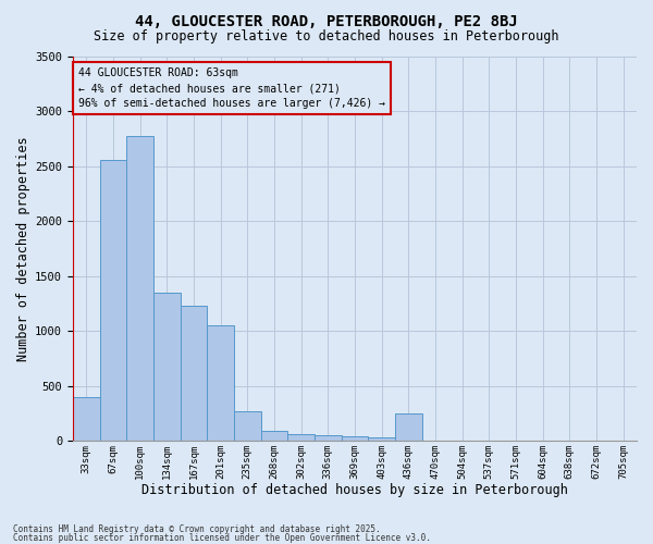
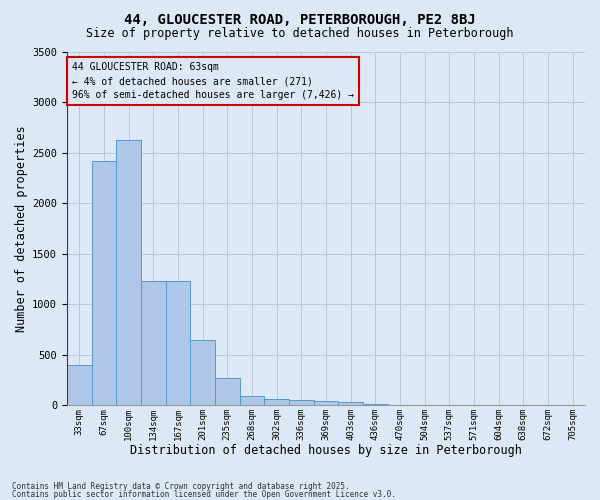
67sqm: 2560 -> 2420
100sqm: 2770 -> 2620
134sqm: 1350 -> 1230
201sqm: 1050 -> 650
436sqm: 250 -> 20
